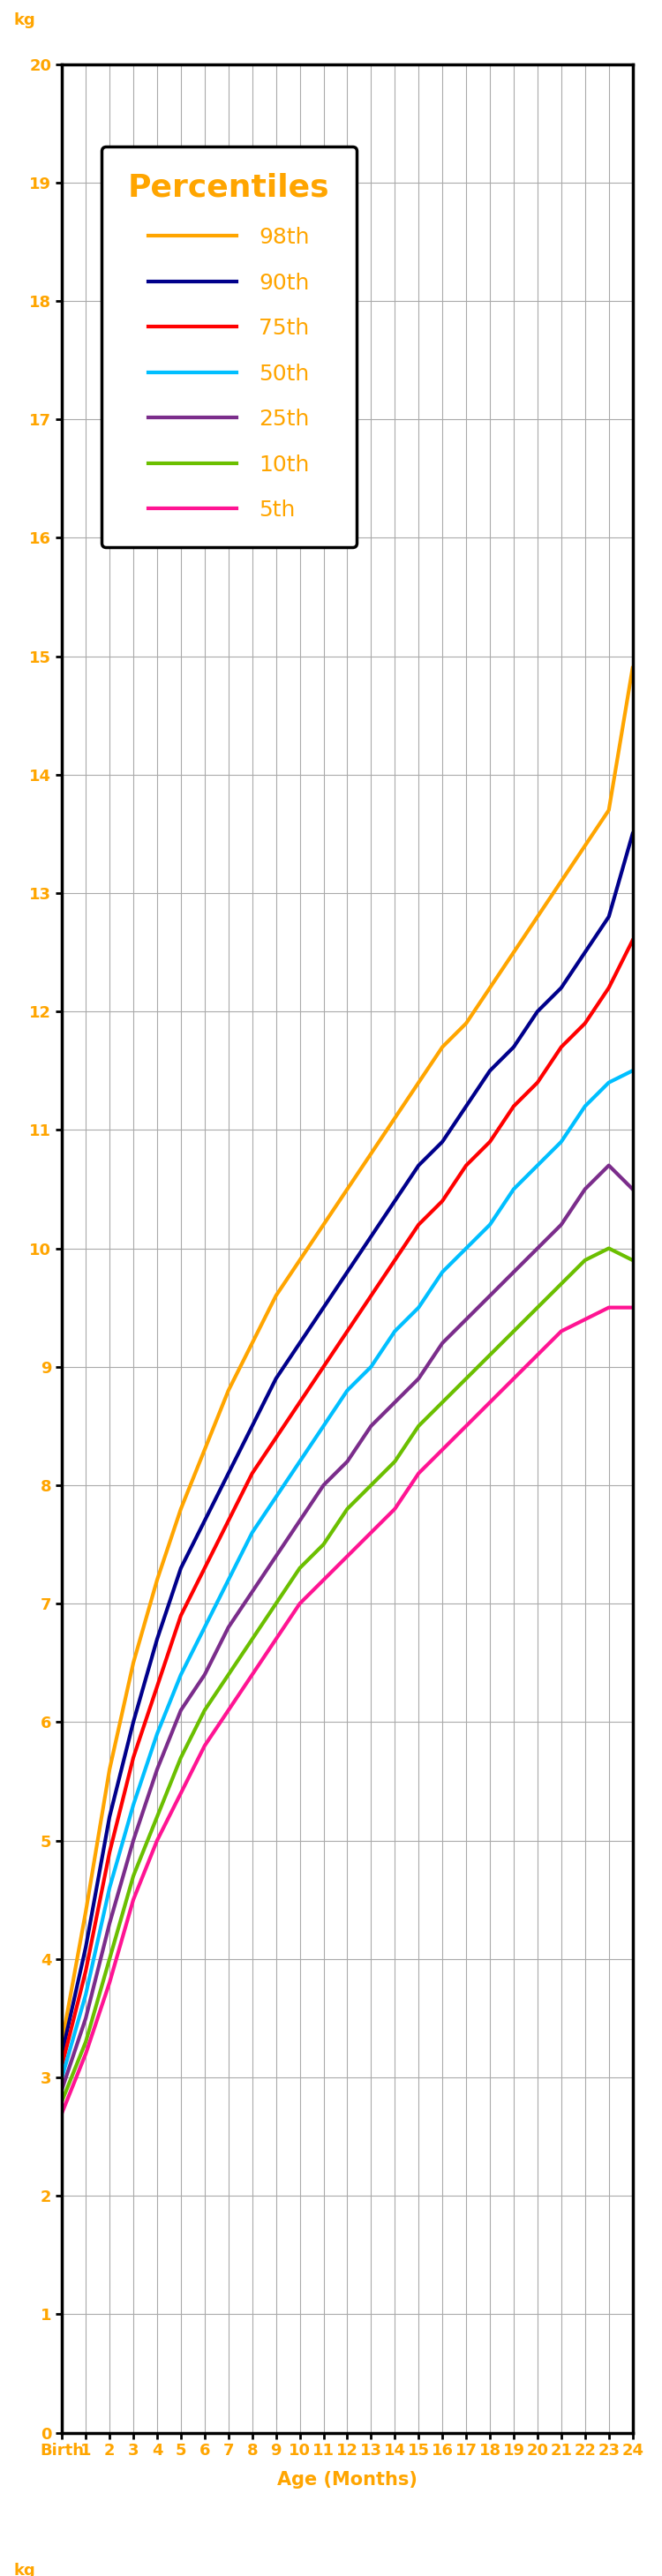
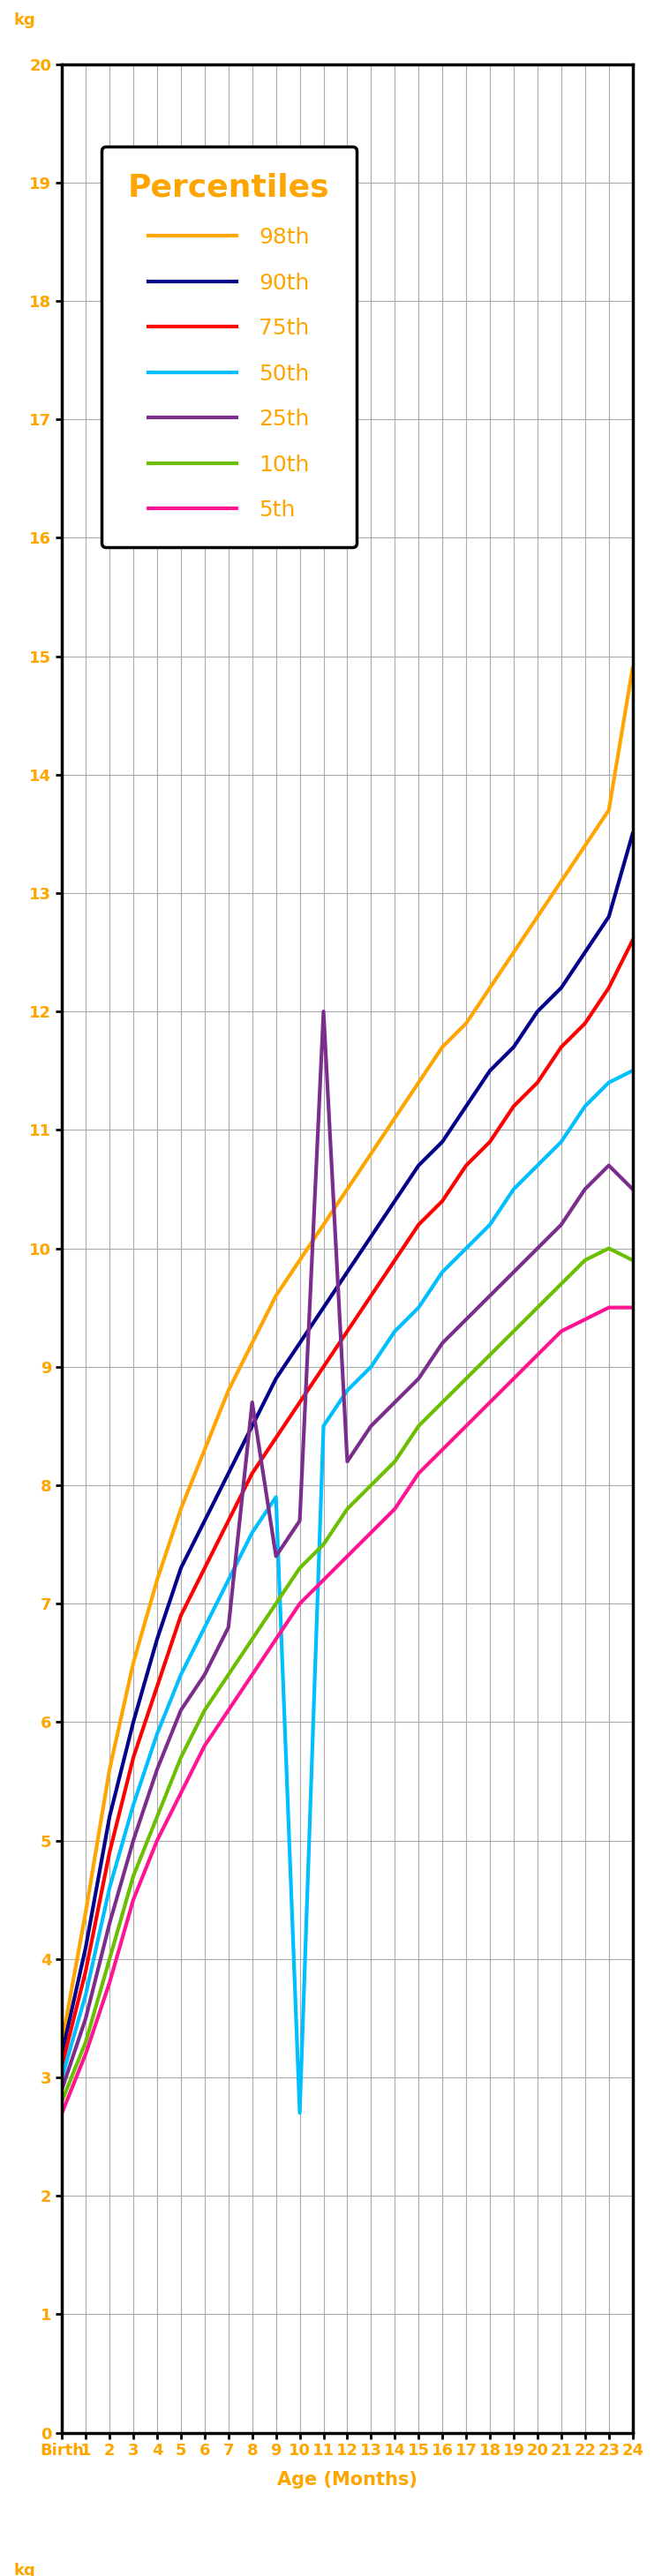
25th/8: 7.1 -> 8.7
50th/10: 8.2 -> 2.7
25th/11: 8.0 -> 12.0
